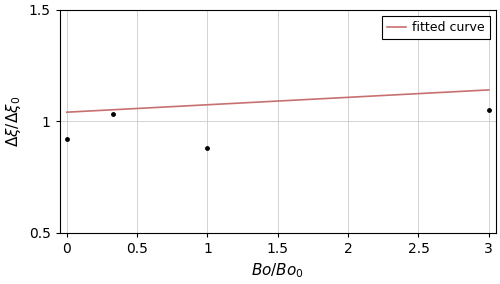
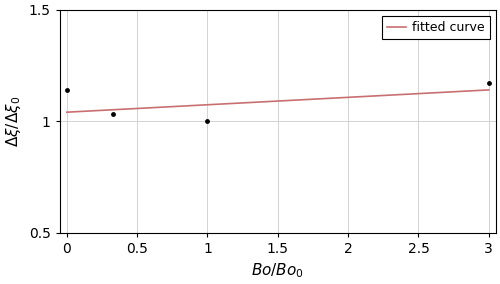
0: 0.92 -> 1.14
1: 0.88 -> 1.00
3: 1.05 -> 1.17
